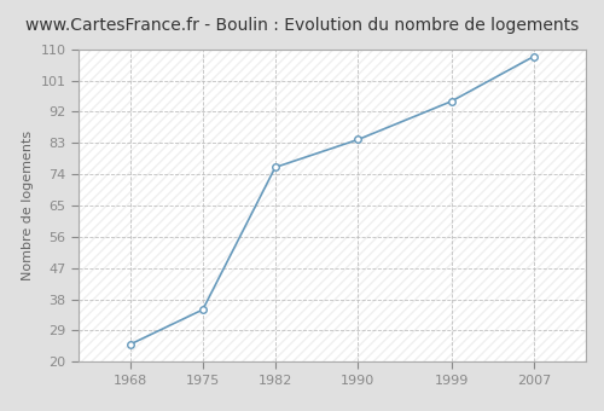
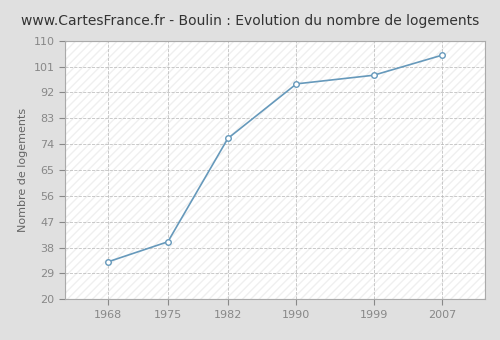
1968: 25 -> 33
1975: 35 -> 40
1990: 84 -> 95
1999: 95 -> 98
2007: 108 -> 105
